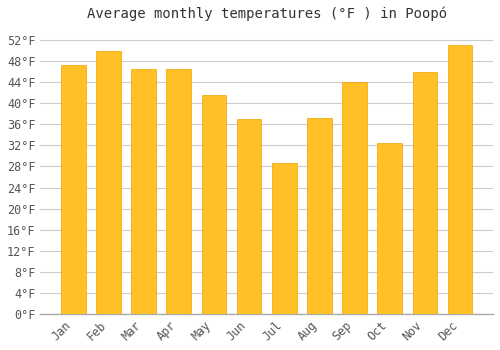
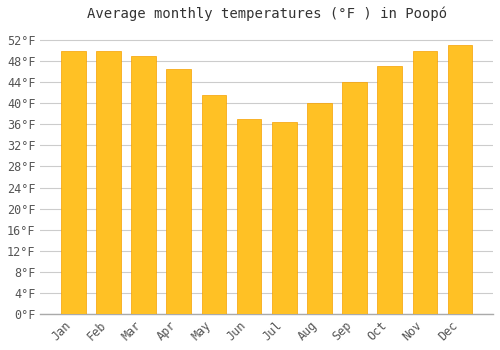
Jan: 47.2°F -> 50.0°F
Mar: 46.6°F -> 49.0°F
Jul: 28.6°F -> 36.5°F
Aug: 37.2°F -> 40.0°F
Oct: 32.4°F -> 47.0°F
Nov: 46.0°F -> 50.0°F
